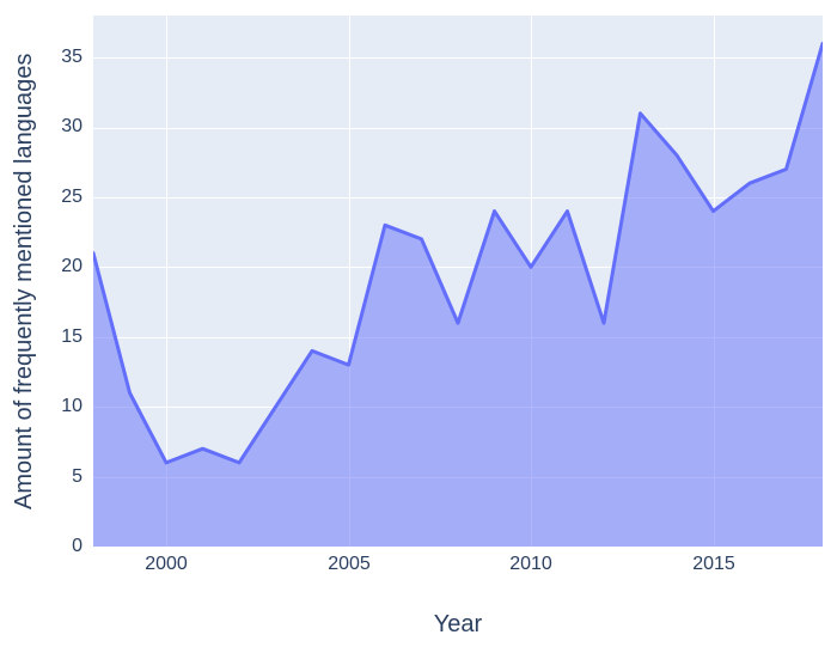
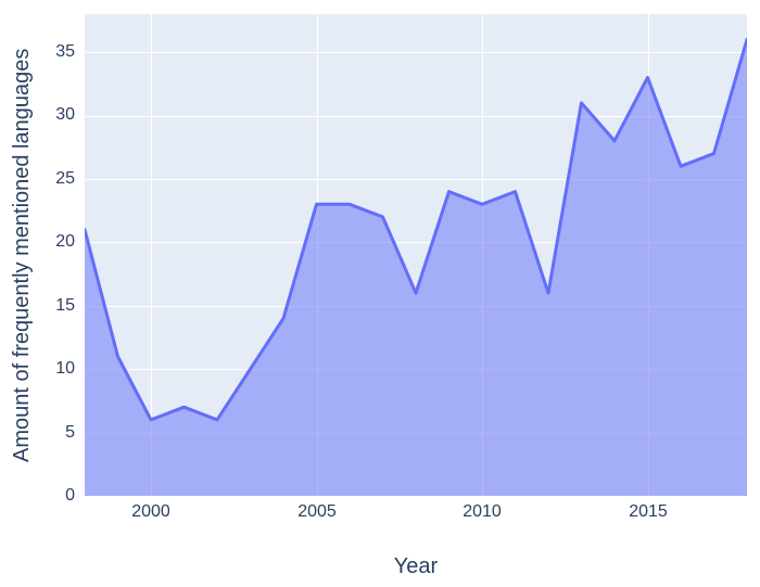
2005: 13 -> 23
2010: 20 -> 23
2015: 24 -> 33
